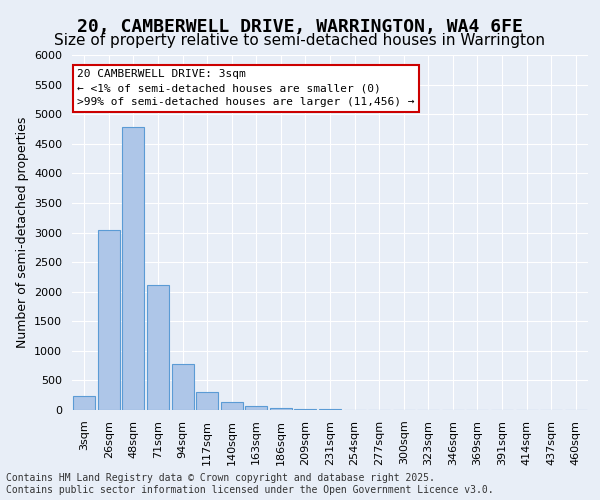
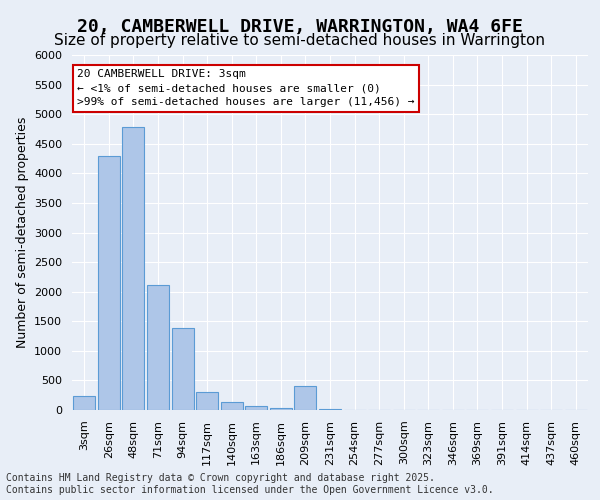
26sqm: 3050 -> 4300
94sqm: 780 -> 1380
209sqm: 20 -> 400
